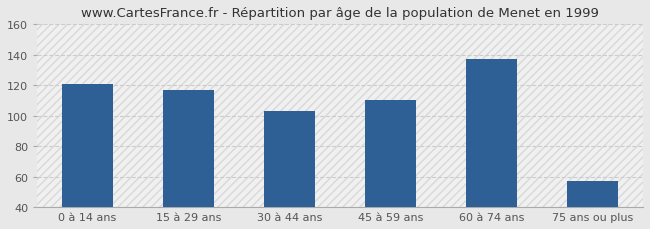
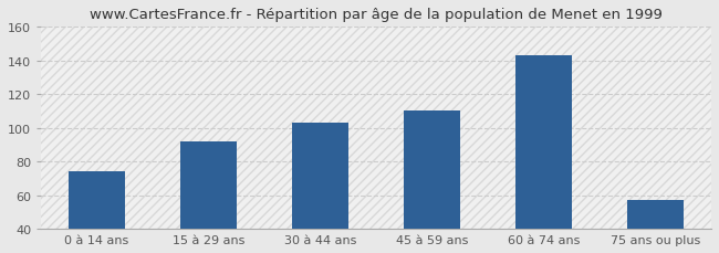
0 à 14 ans: 121 -> 74
15 à 29 ans: 117 -> 92
60 à 74 ans: 137 -> 143
